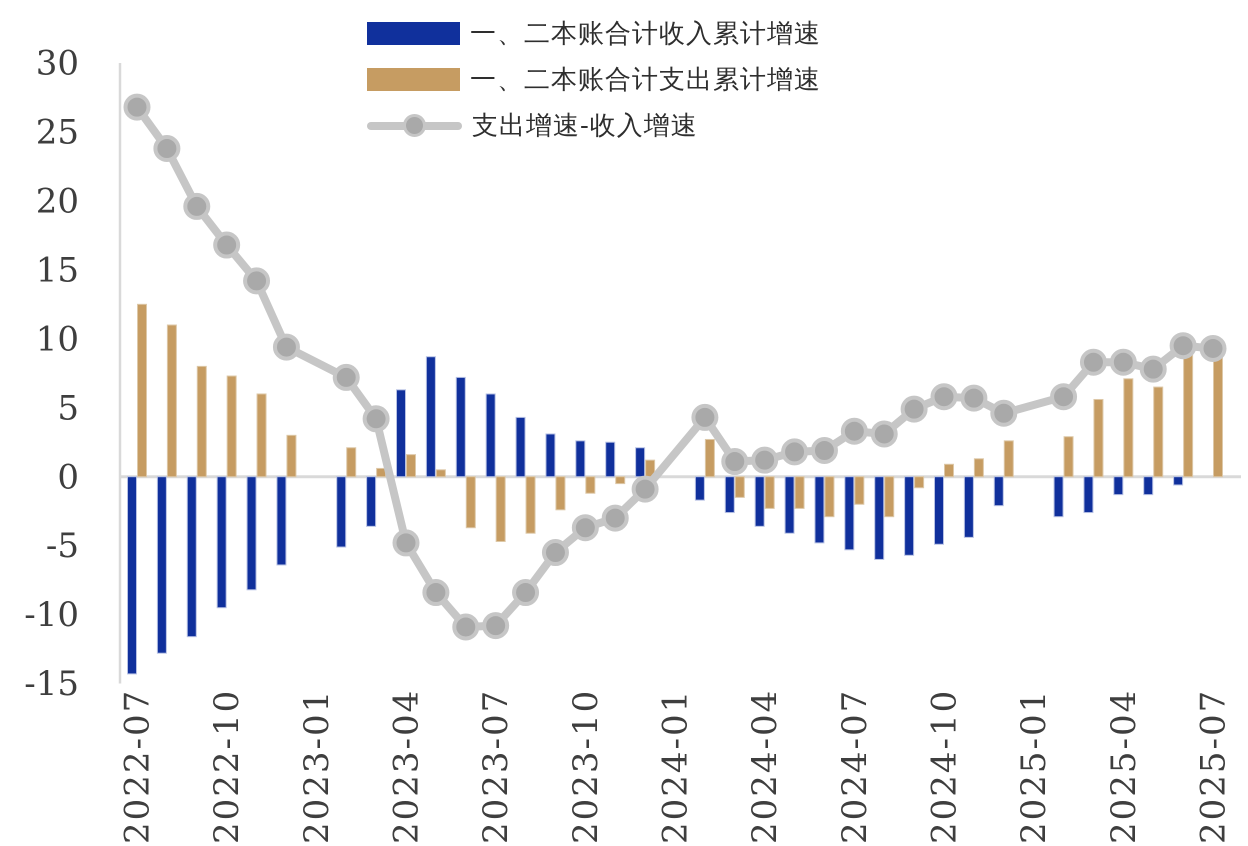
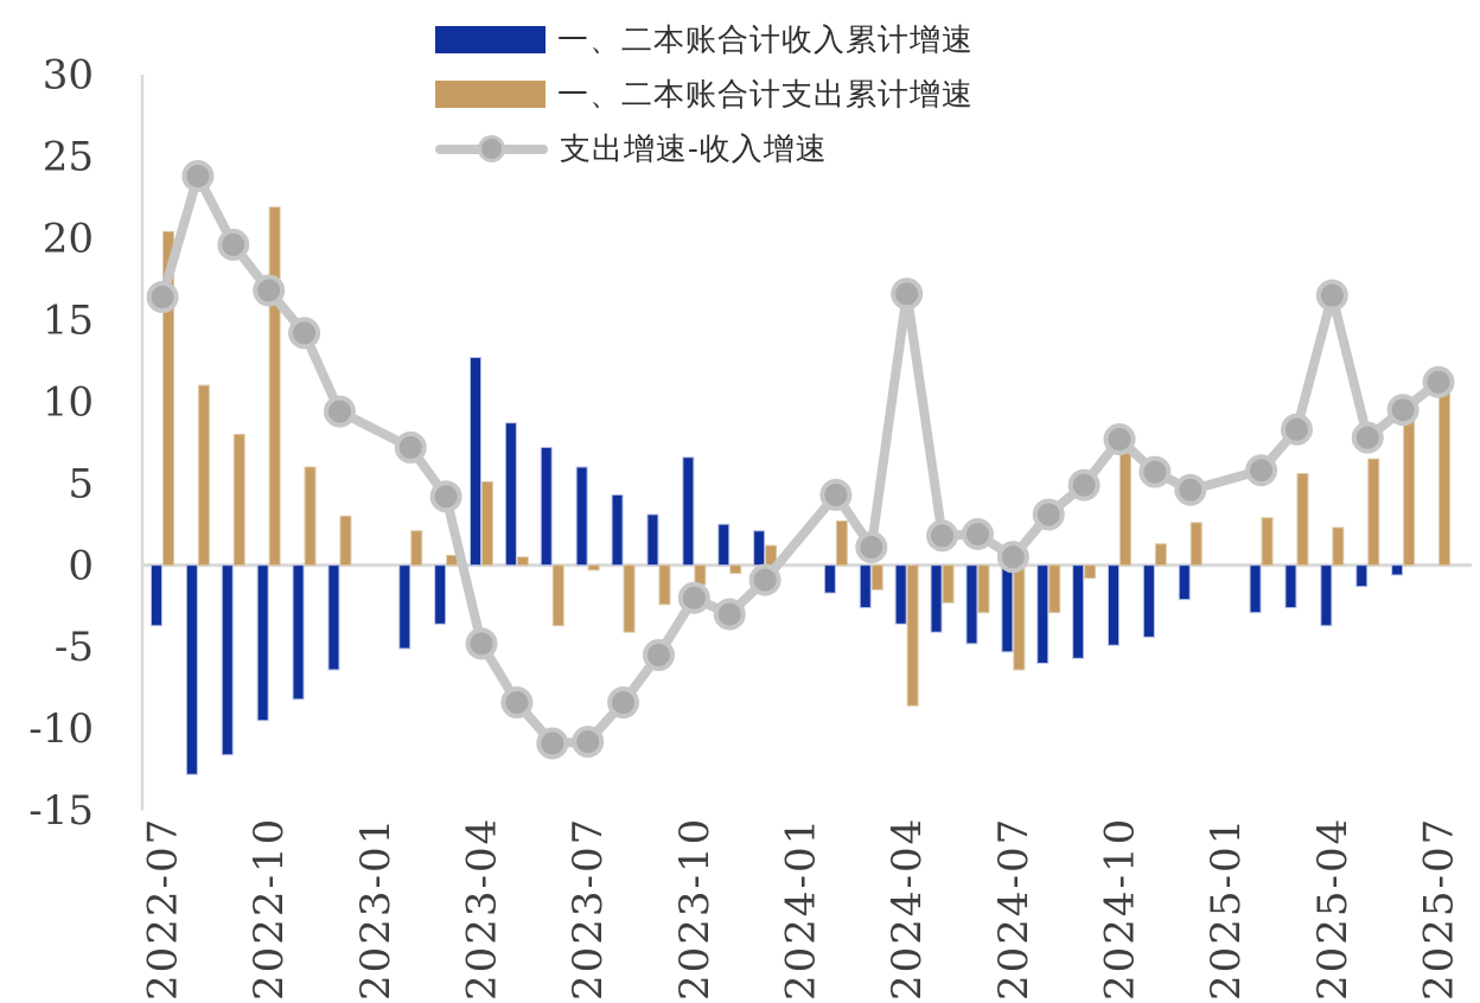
一、二本账合计收入累计增速/2022-07: -14.3 -> -3.7
一、二本账合计支出累计增速/2022-07: 12.5 -> 20.4
支出增速-收入增速/2022-07: 26.8 -> 16.4
一、二本账合计支出累计增速/2022-10: 7.3 -> 21.9
一、二本账合计收入累计增速/2023-04: 6.3 -> 12.7
一、二本账合计支出累计增速/2023-04: 1.6 -> 5.1
一、二本账合计支出累计增速/2023-07: -4.7 -> -0.3
一、二本账合计收入累计增速/2023-10: 2.6 -> 6.6
支出增速-收入增速/2023-10: -3.7 -> -2.0
一、二本账合计支出累计增速/2024-04: -2.3 -> -8.6
支出增速-收入增速/2024-04: 1.2 -> 16.6
一、二本账合计支出累计增速/2024-07: -2.0 -> -6.4
支出增速-收入增速/2024-07: 3.3 -> 0.5
一、二本账合计支出累计增速/2024-10: 0.9 -> 8.3
支出增速-收入增速/2024-10: 5.8 -> 7.7
一、二本账合计收入累计增速/2025-04: -1.3 -> -3.7
一、二本账合计支出累计增速/2025-04: 7.1 -> 2.3
支出增速-收入增速/2025-04: 8.3 -> 16.5
一、二本账合计支出累计增速/2025-07: 9.2 -> 11.1
支出增速-收入增速/2025-07: 9.3 -> 11.2
